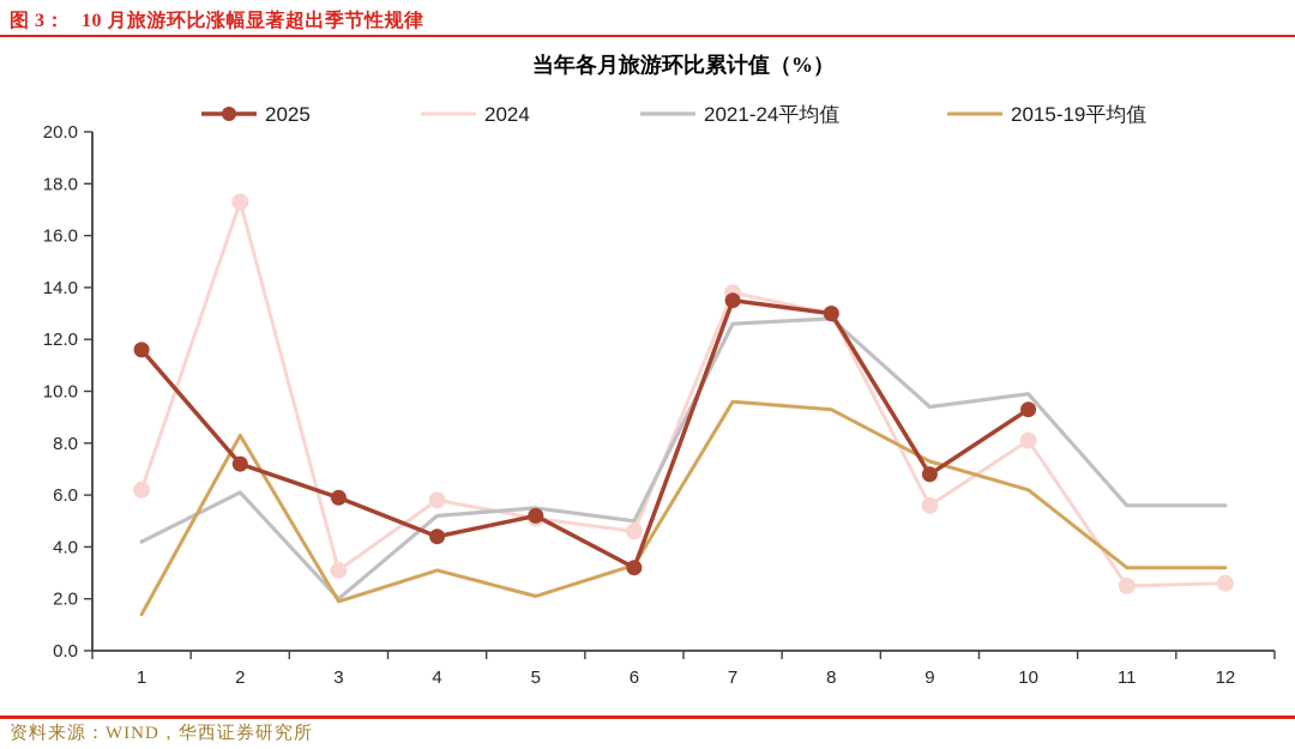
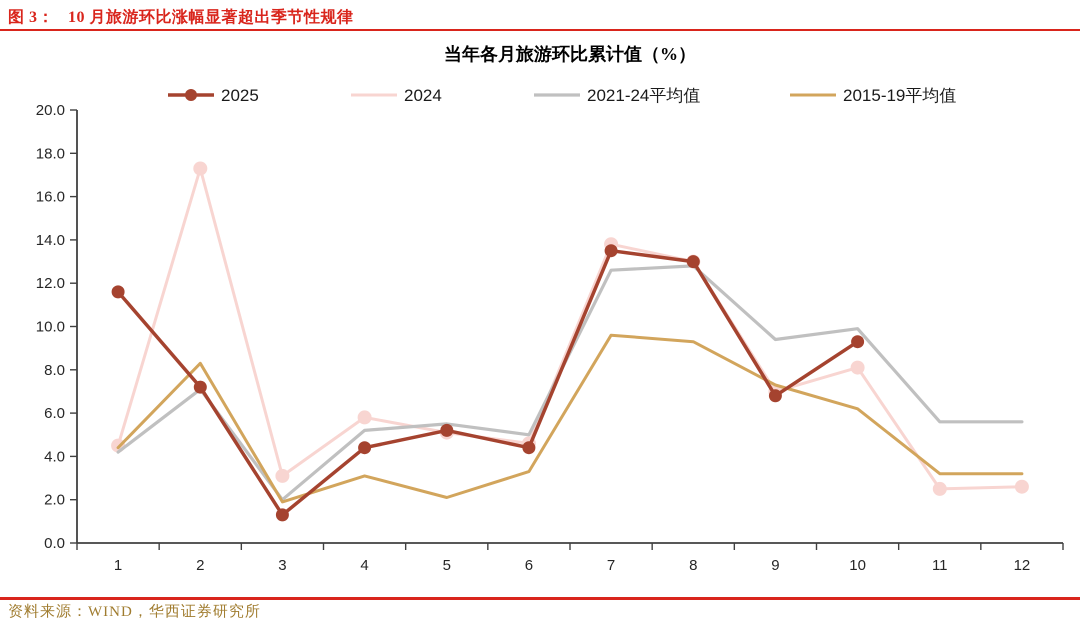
2024/1: 6.2 -> 4.5
2015-19平均值/1: 1.4 -> 4.4
2021-24平均值/2: 6.1 -> 7.1
2025/3: 5.9 -> 1.3
2025/6: 3.2 -> 4.4
2024/9: 5.6 -> 7.0
